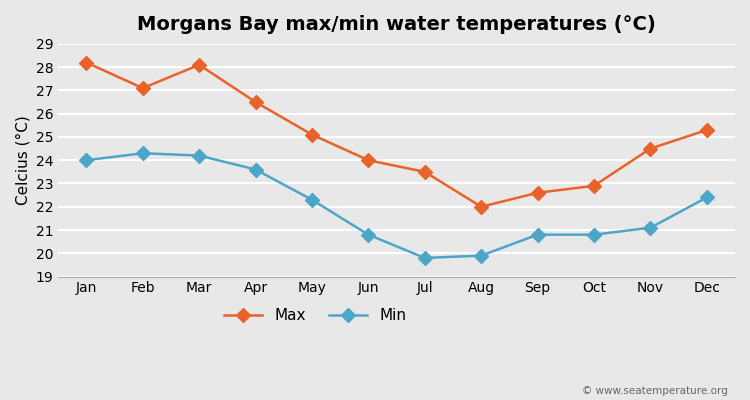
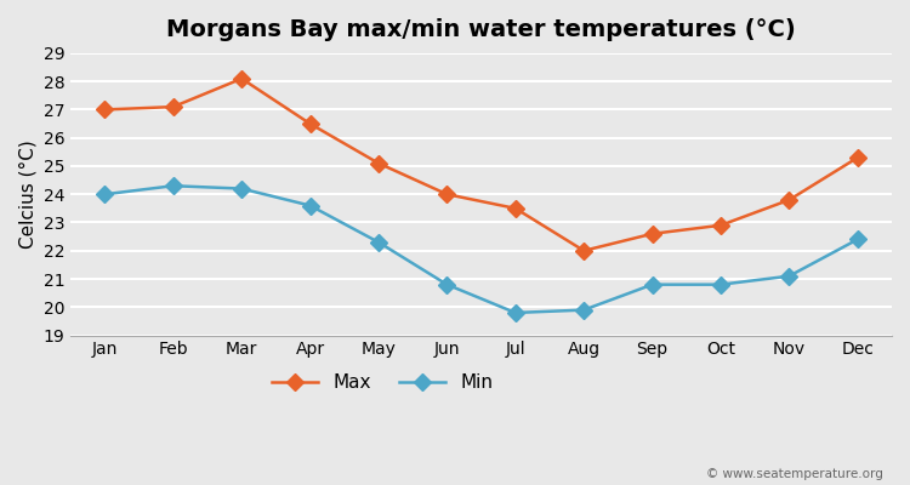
Max/Jan: 28.2 -> 27.0
Max/Nov: 24.5 -> 23.8
